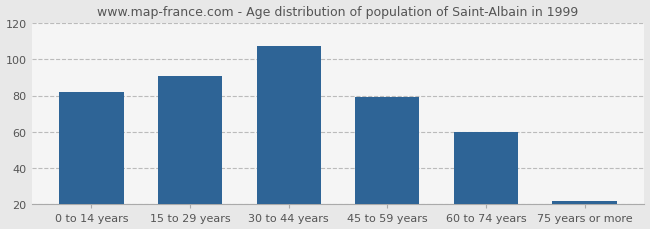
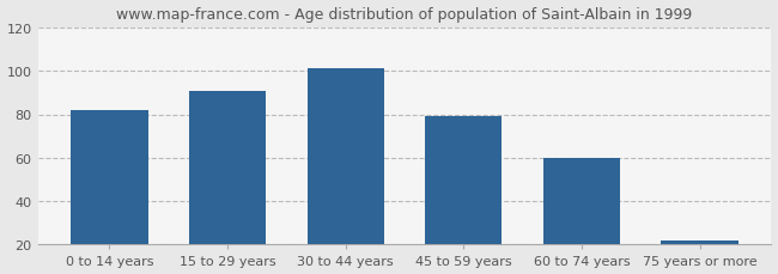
30 to 44 years: 107 -> 101
